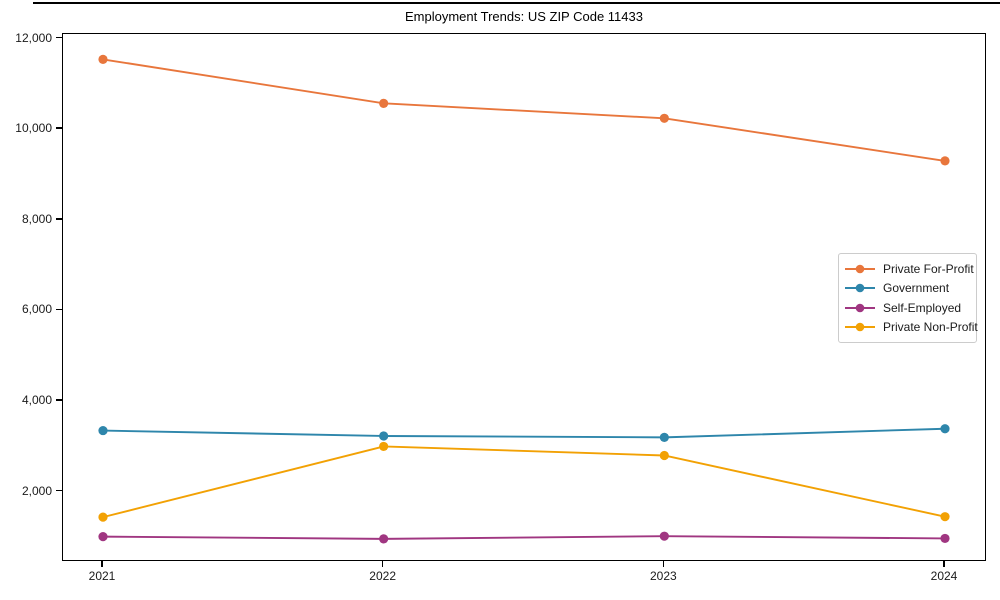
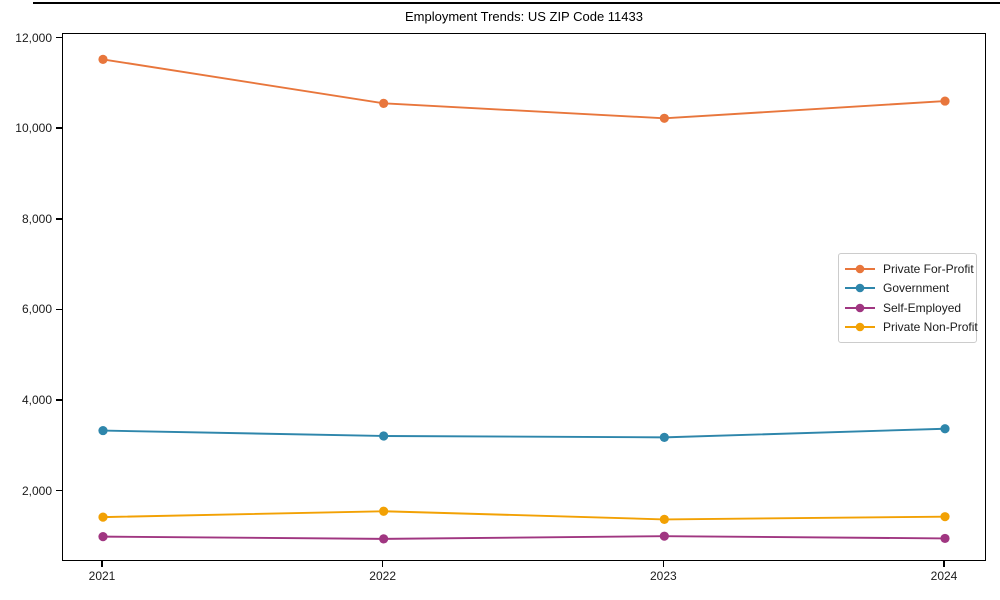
Private Non-Profit/2022: 3000 -> 1600
Private Non-Profit/2023: 2800 -> 1400
Private For-Profit/2024: 9300 -> 10600
